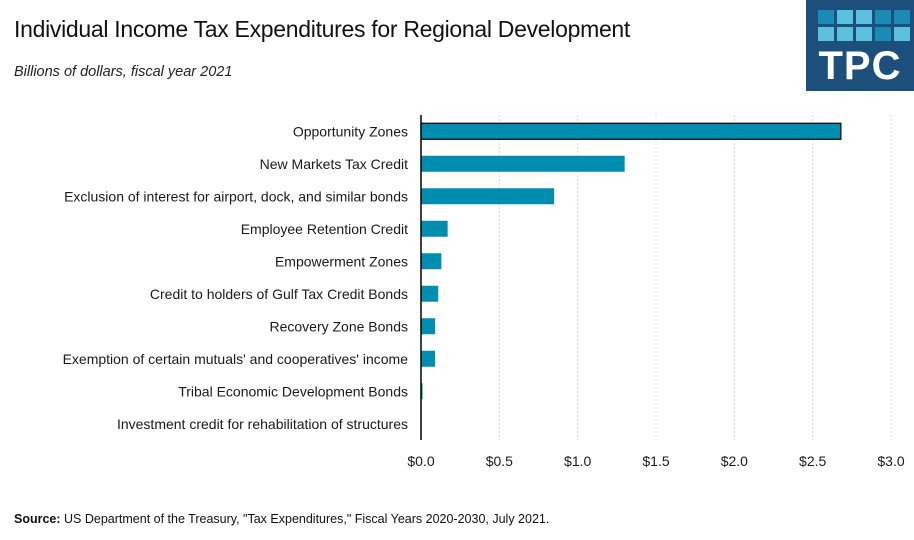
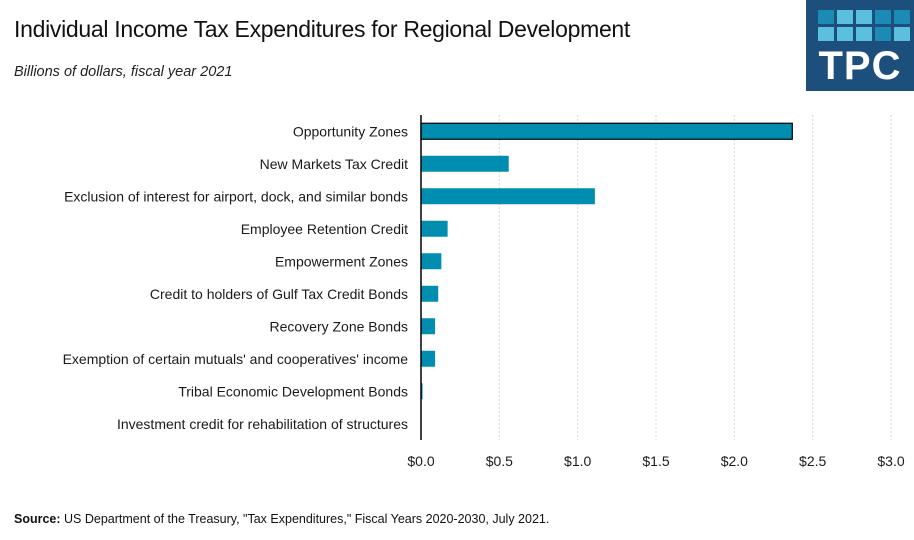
Opportunity Zones: $2.68 -> $2.37
New Markets Tax Credit: $1.30 -> $0.56
Exclusion of interest for airport, dock, and similar bonds: $0.85 -> $1.11
